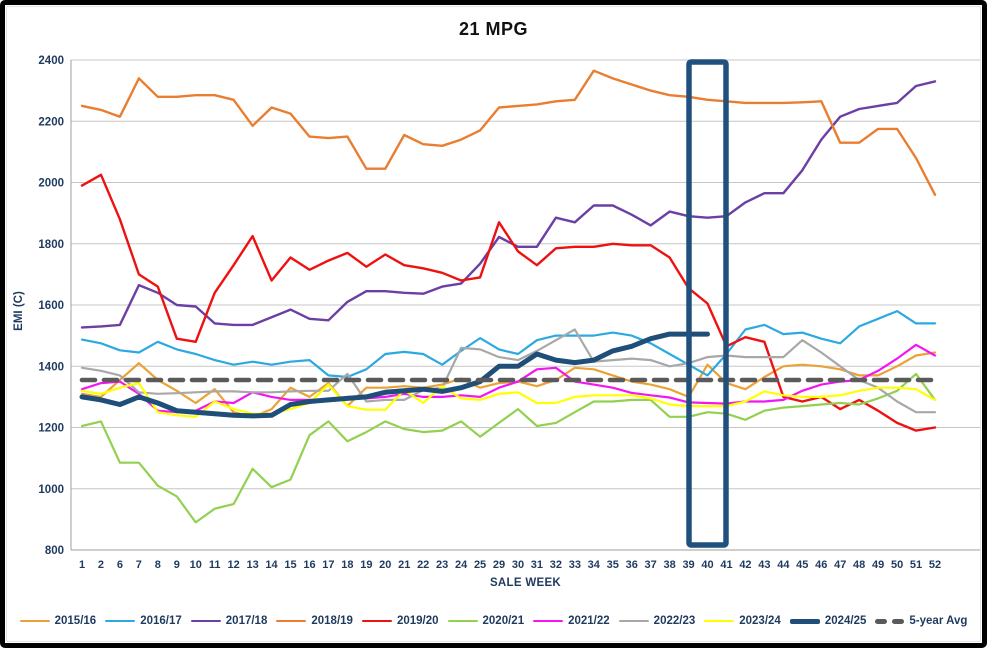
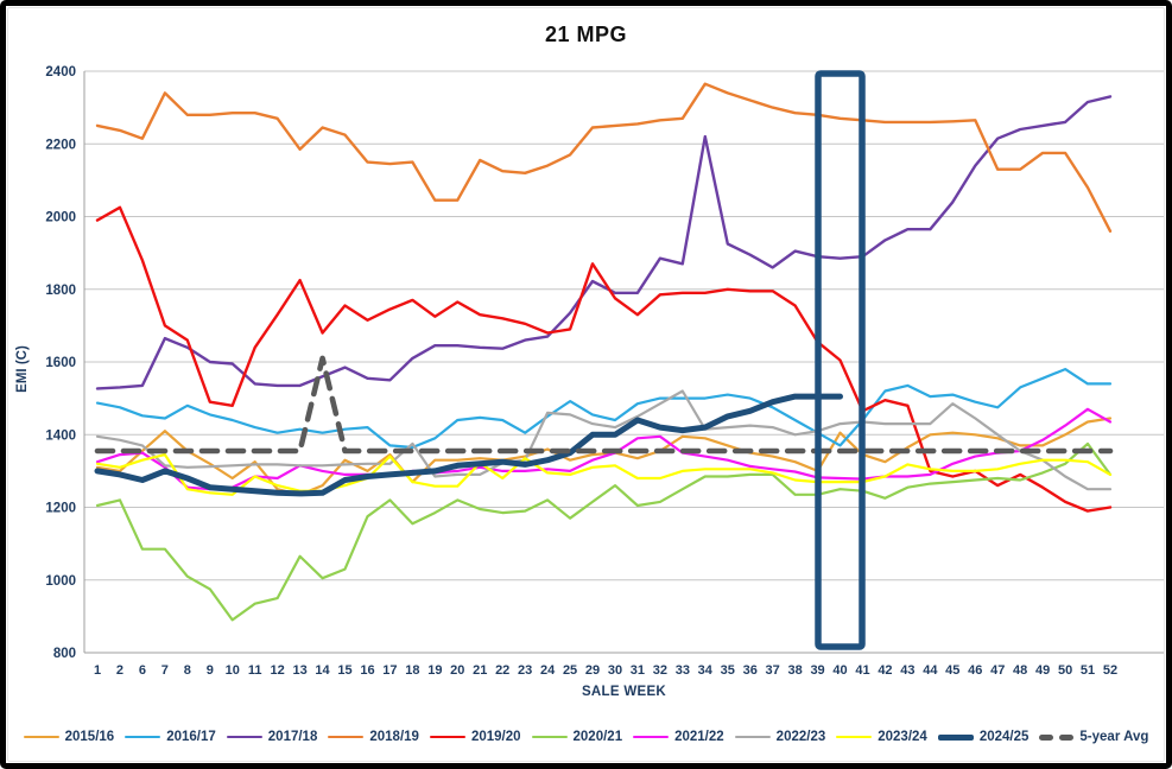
5-year Avg/14: 1360 -> 1610
2017/18/34: 1920 -> 2220
